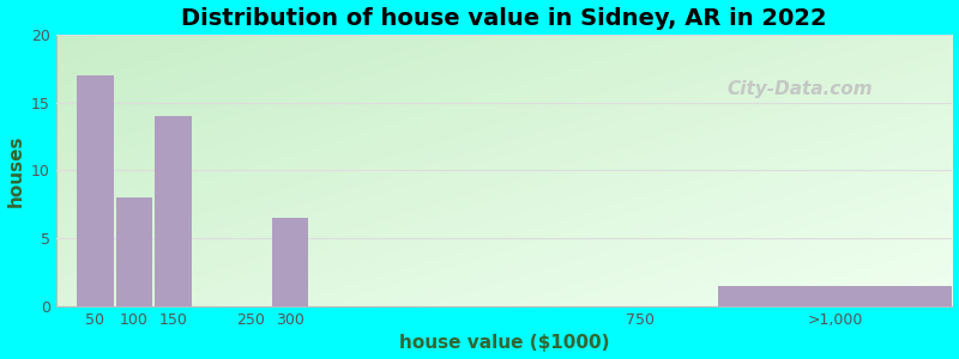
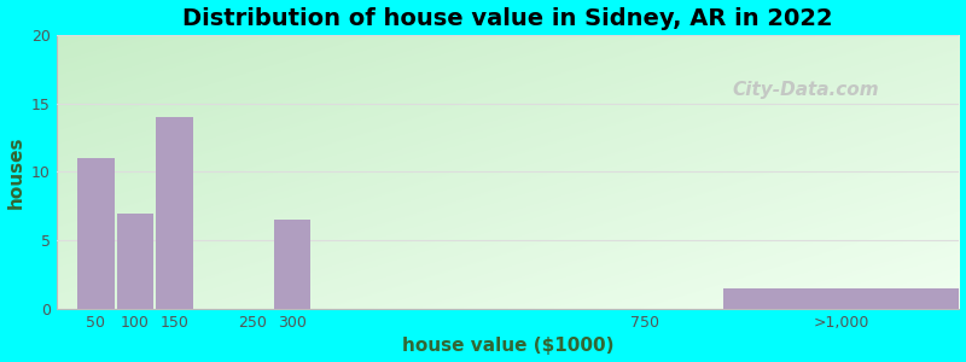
50: 17.0 -> 11.0
100: 8.0 -> 7.0
